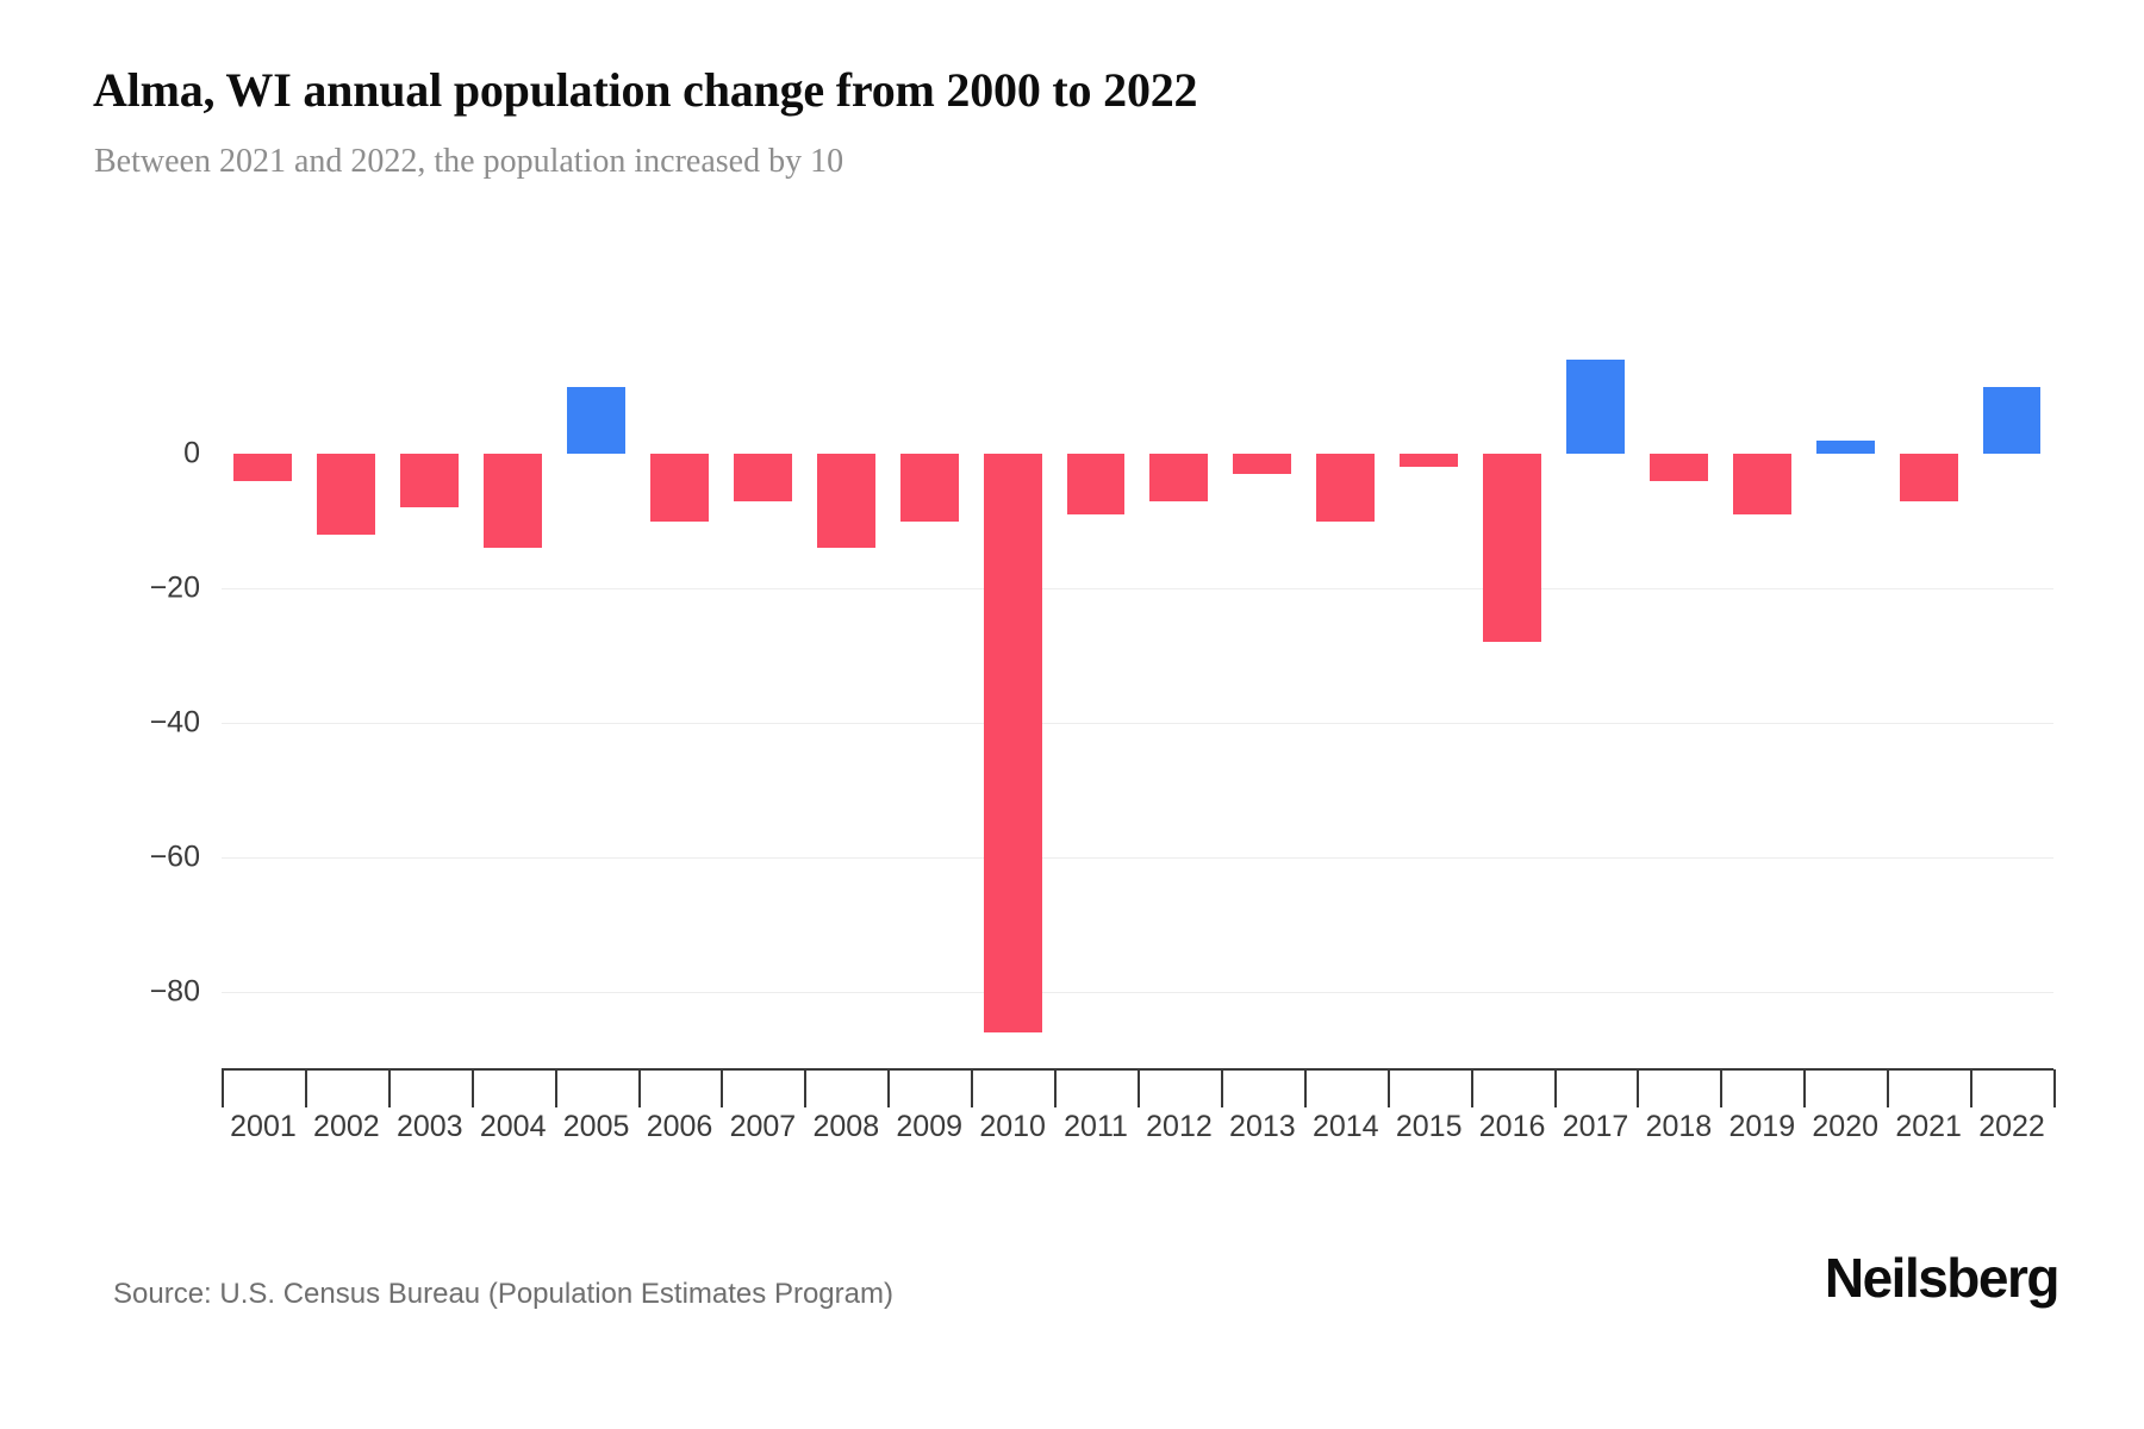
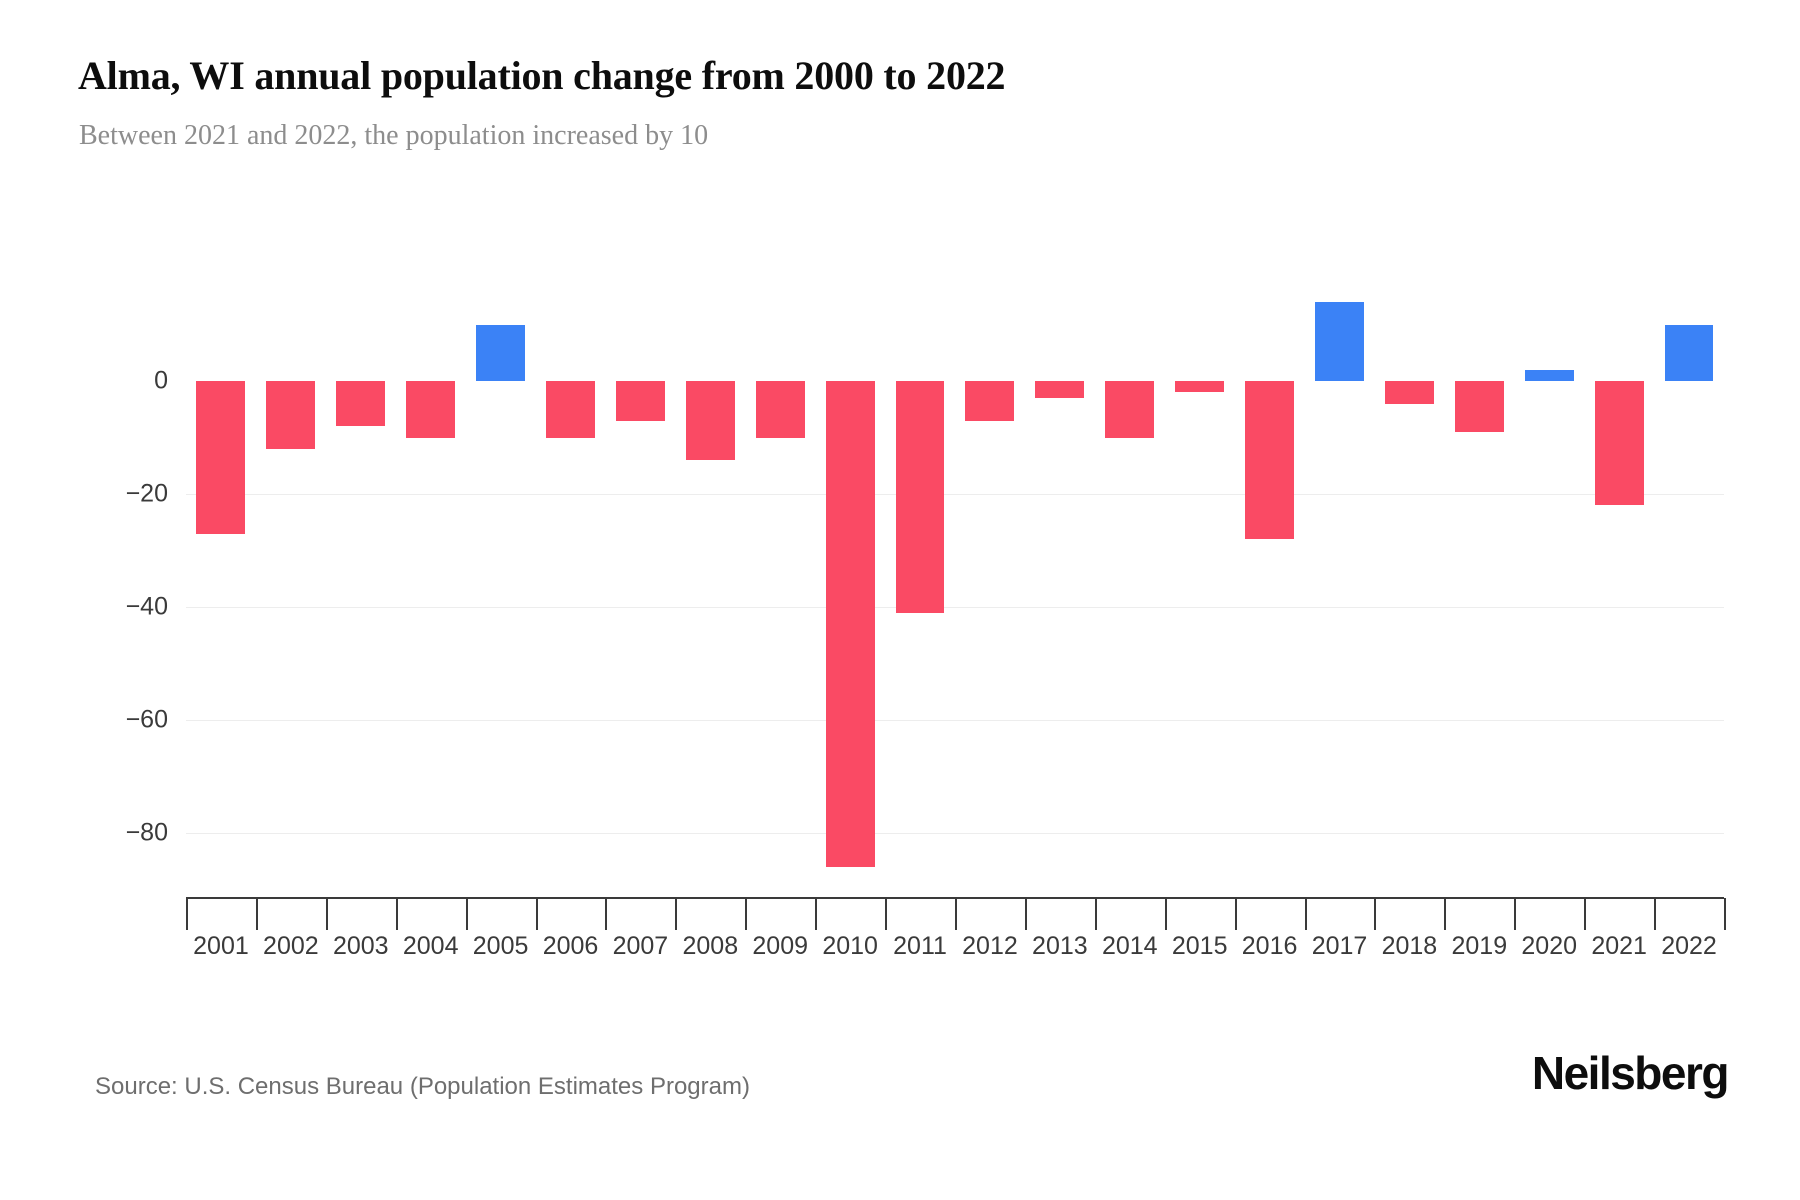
2001: -4 -> -27
2004: -14 -> -10
2011: -9 -> -41
2021: -7 -> -22
